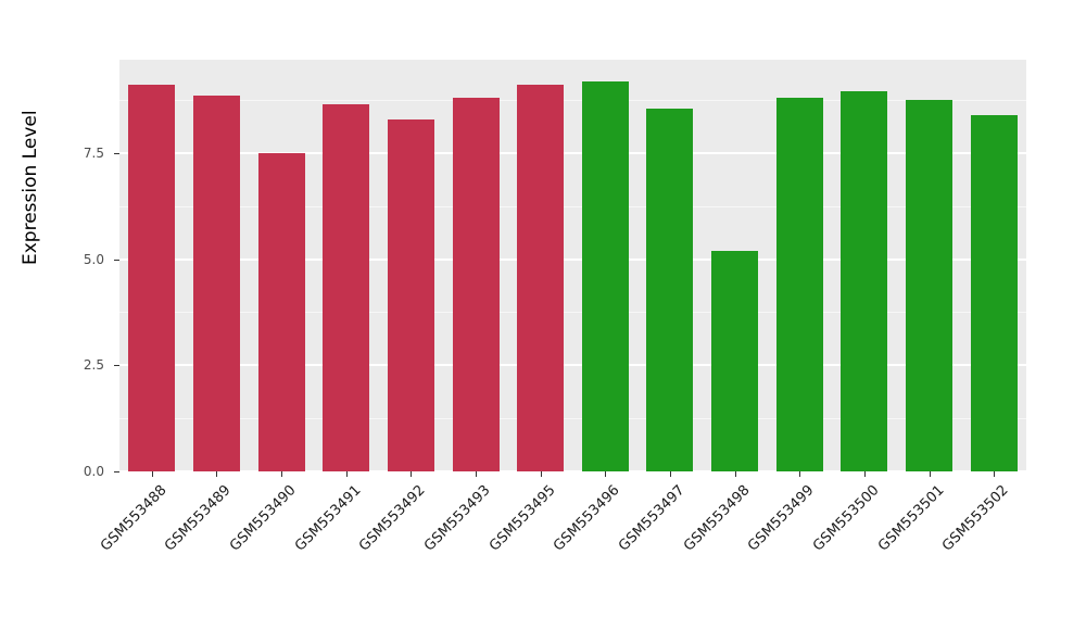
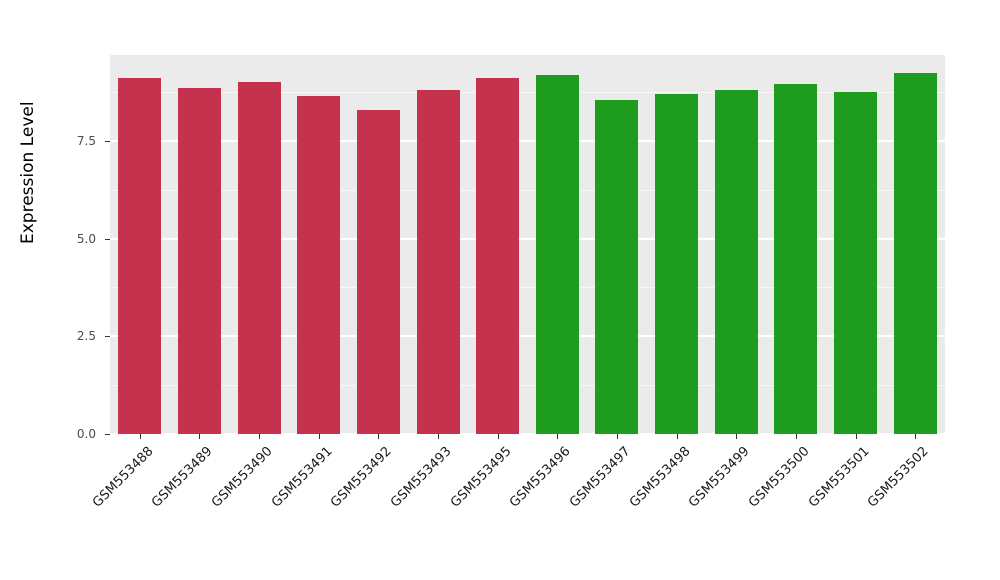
GSM553490: 7.5 -> 9.0
GSM553498: 5.2 -> 8.7
GSM553502: 8.4 -> 9.2
